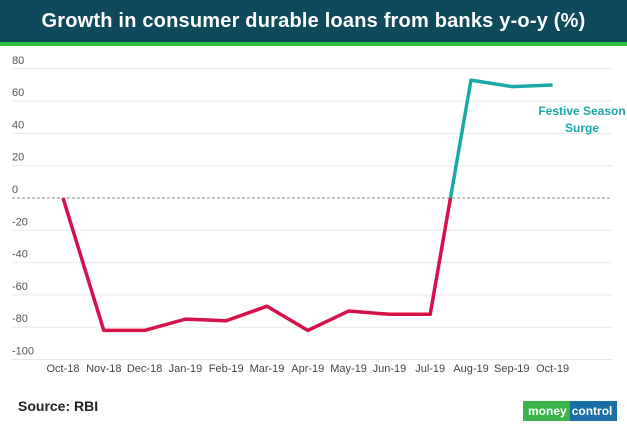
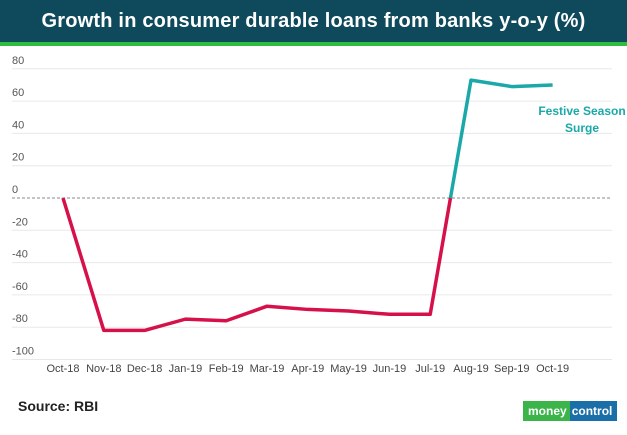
Apr-19: -82 -> -69
